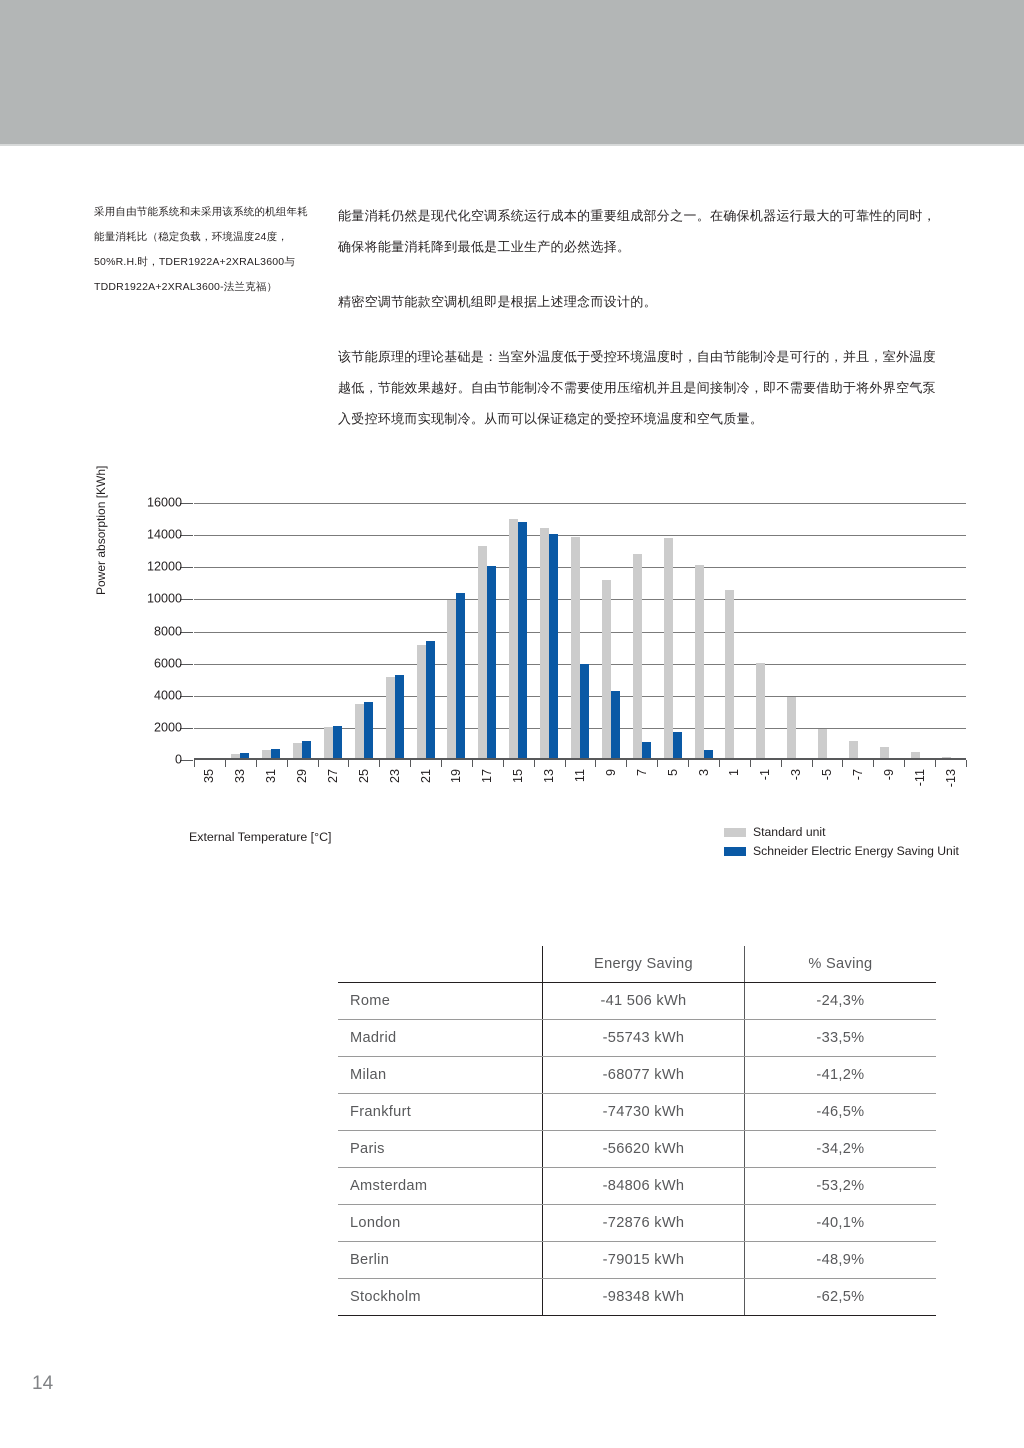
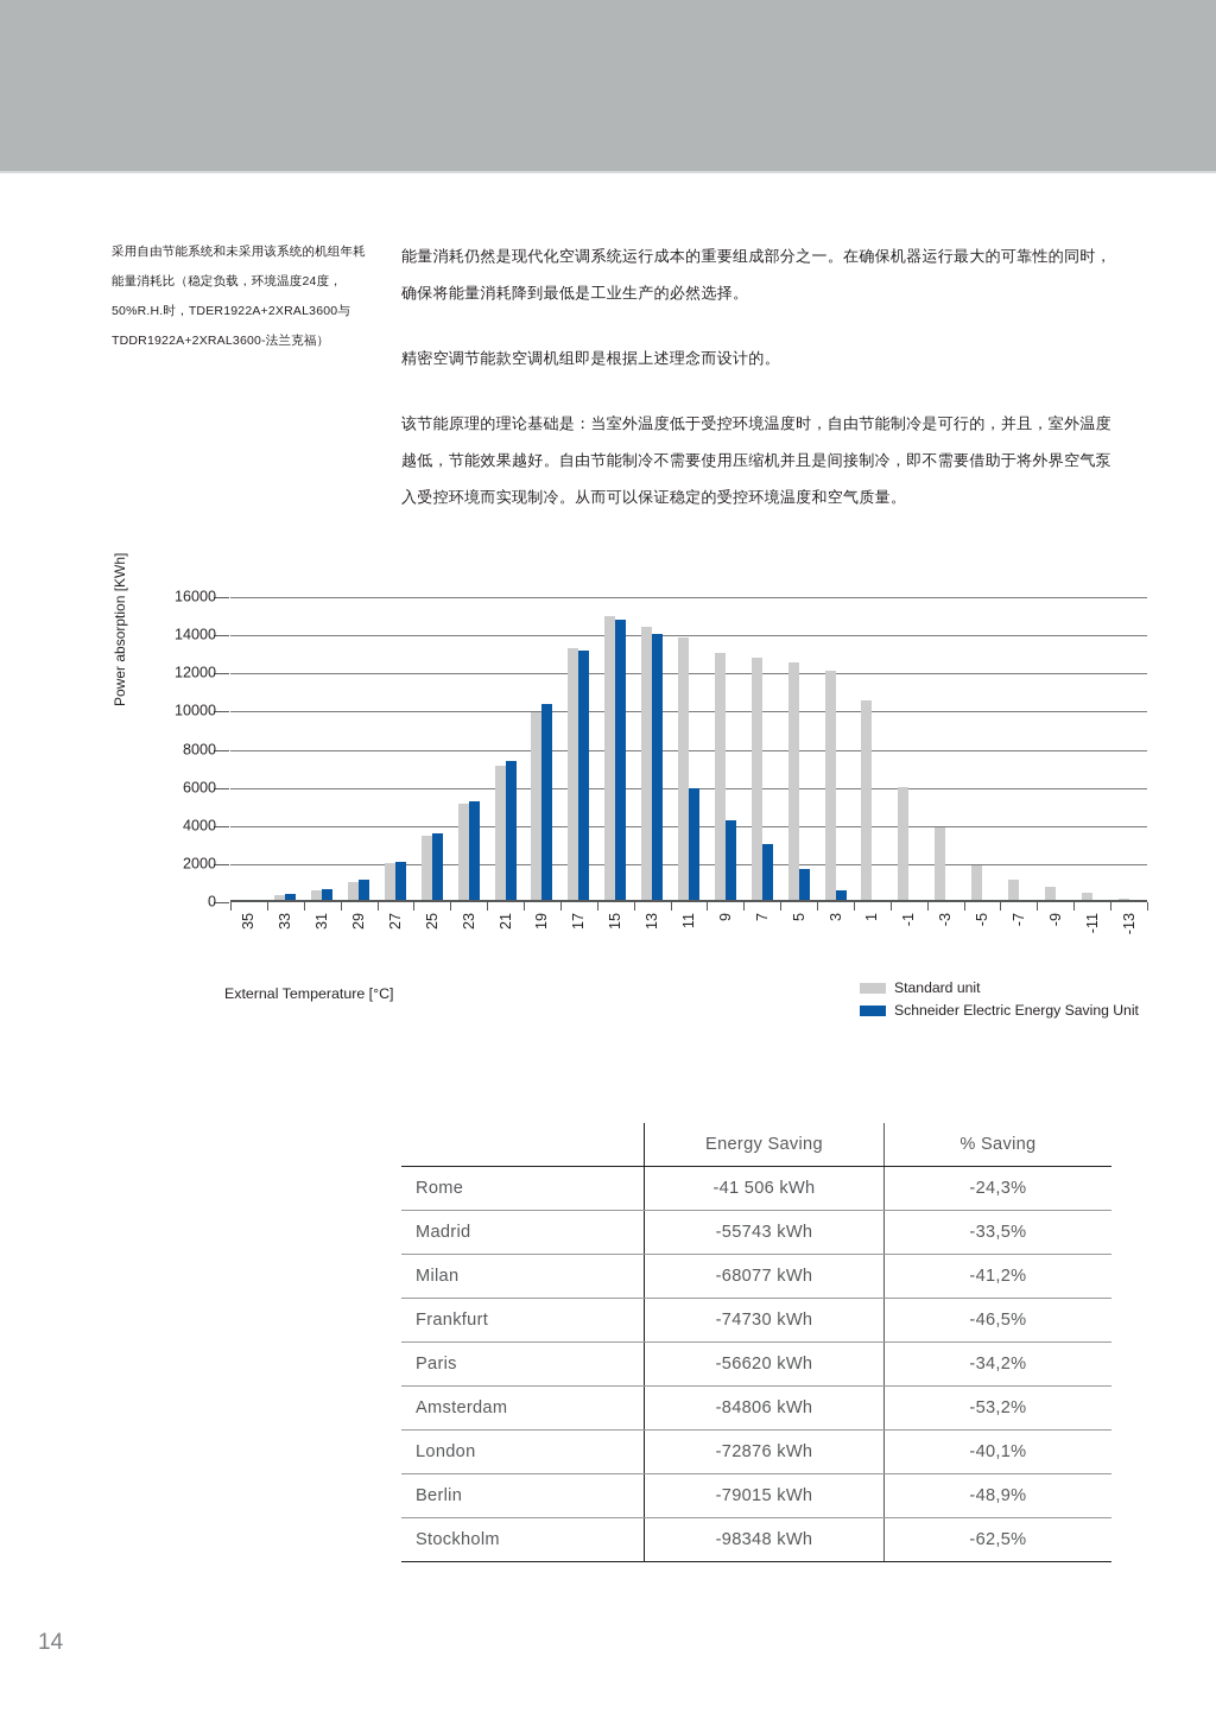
Schneider Electric Energy Saving Unit/17: 12100 -> 13200
Standard unit/9: 11200 -> 13000
Schneider Electric Energy Saving Unit/7: 1100 -> 3000
Standard unit/5: 13800 -> 12600
